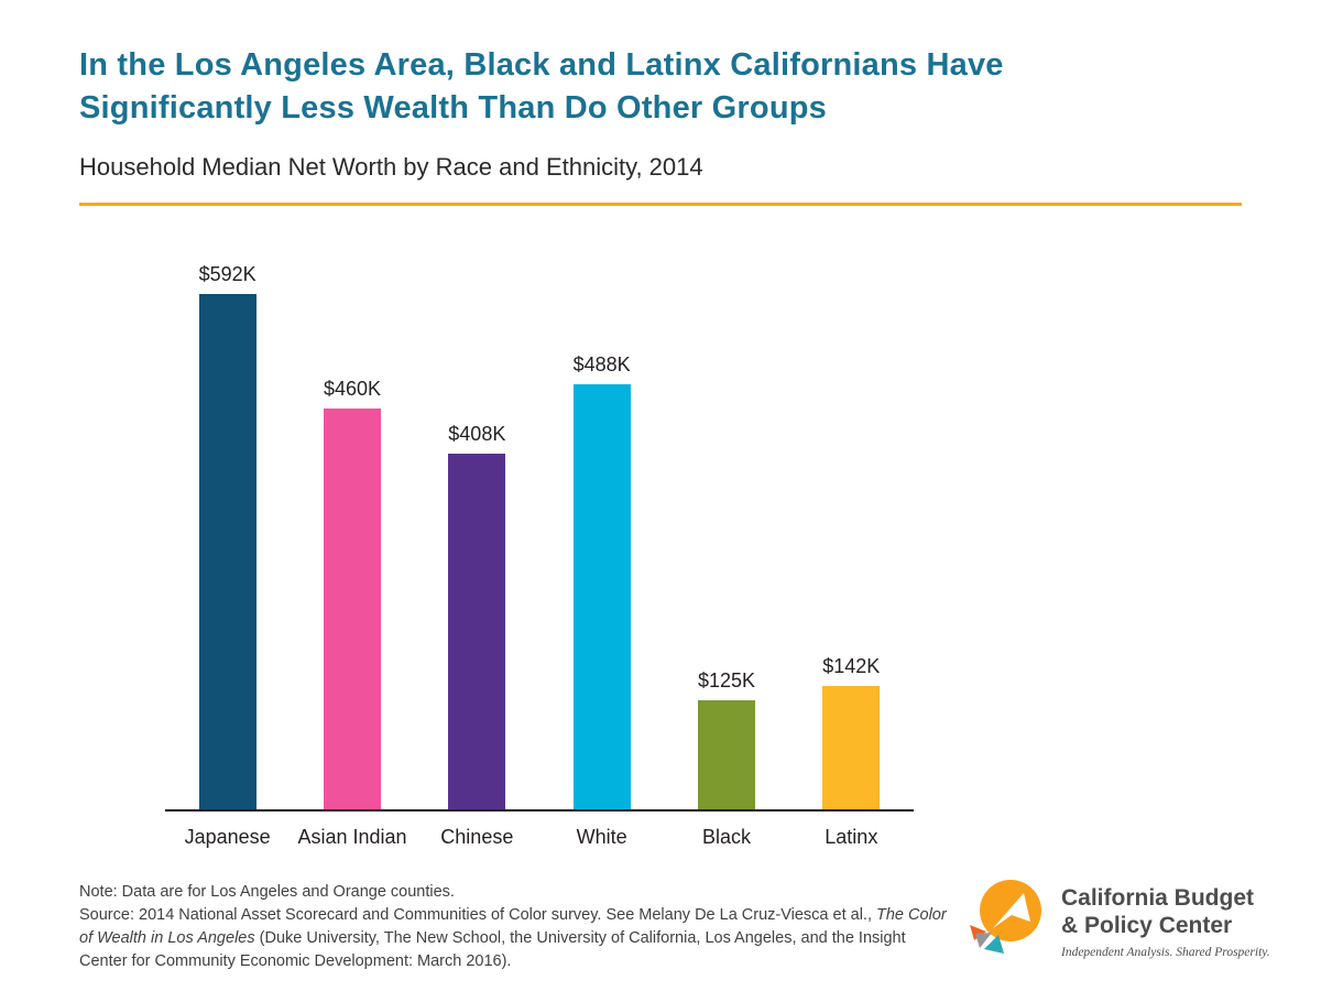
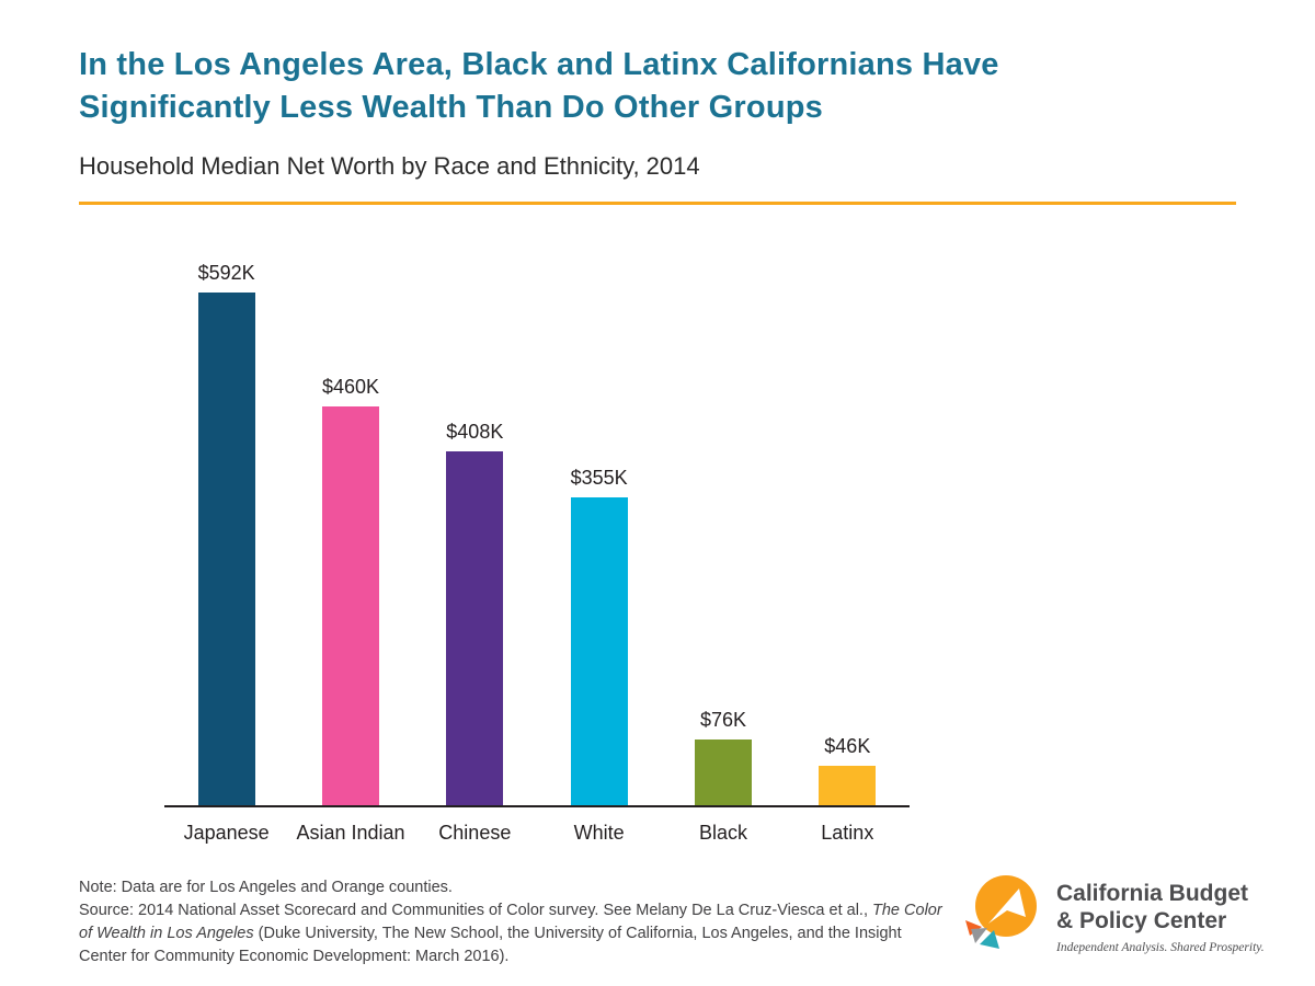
White: $488K -> $355K
Black: $125K -> $76K
Latinx: $142K -> $46K
